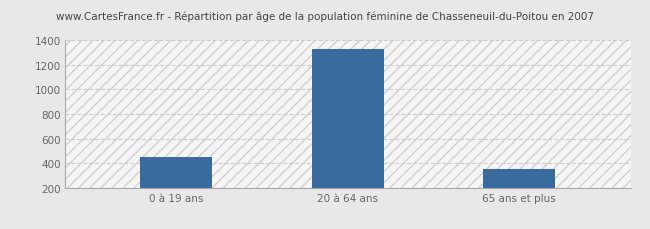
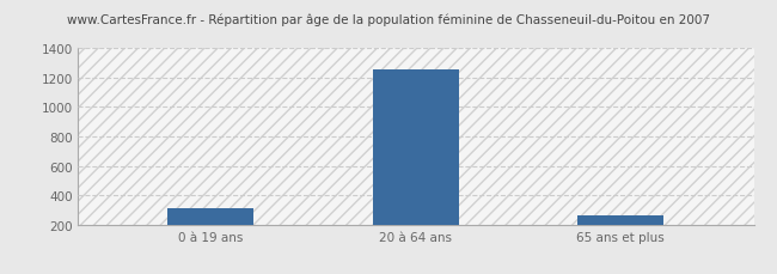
0 à 19 ans: 450 -> 310
20 à 64 ans: 1330 -> 1260
65 ans et plus: 350 -> 260
